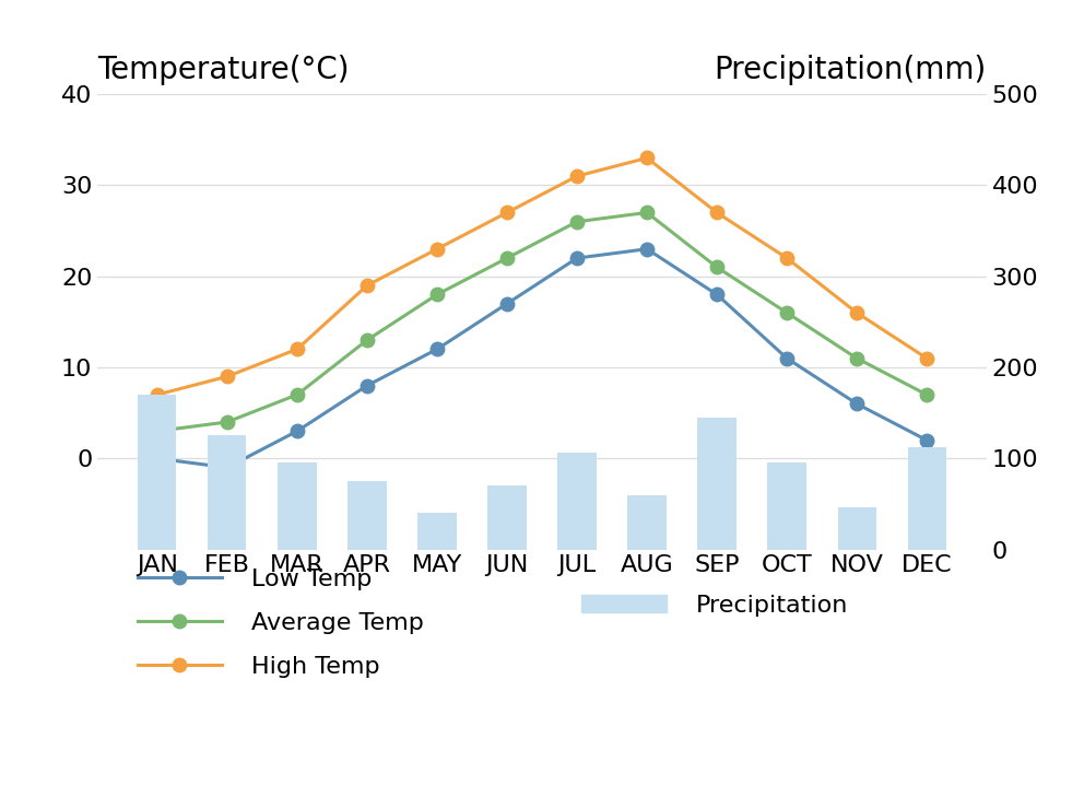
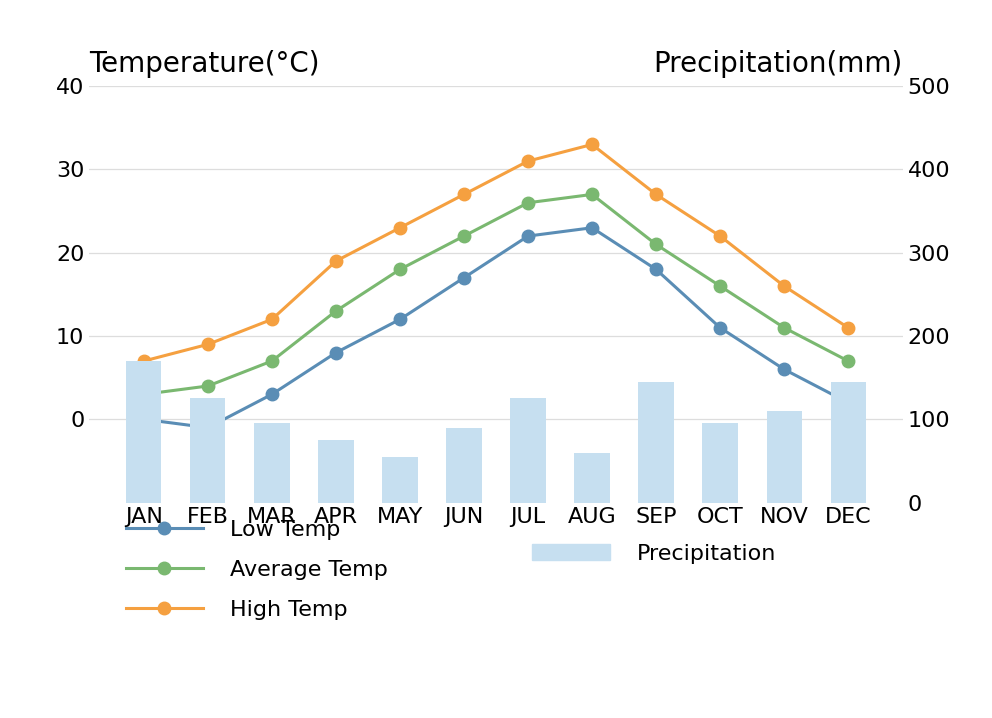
Precipitation/MAY: 40 -> 55
Precipitation/JUN: 70 -> 90
Precipitation/JUL: 106 -> 125
Precipitation/NOV: 46 -> 110
Precipitation/DEC: 112 -> 145
